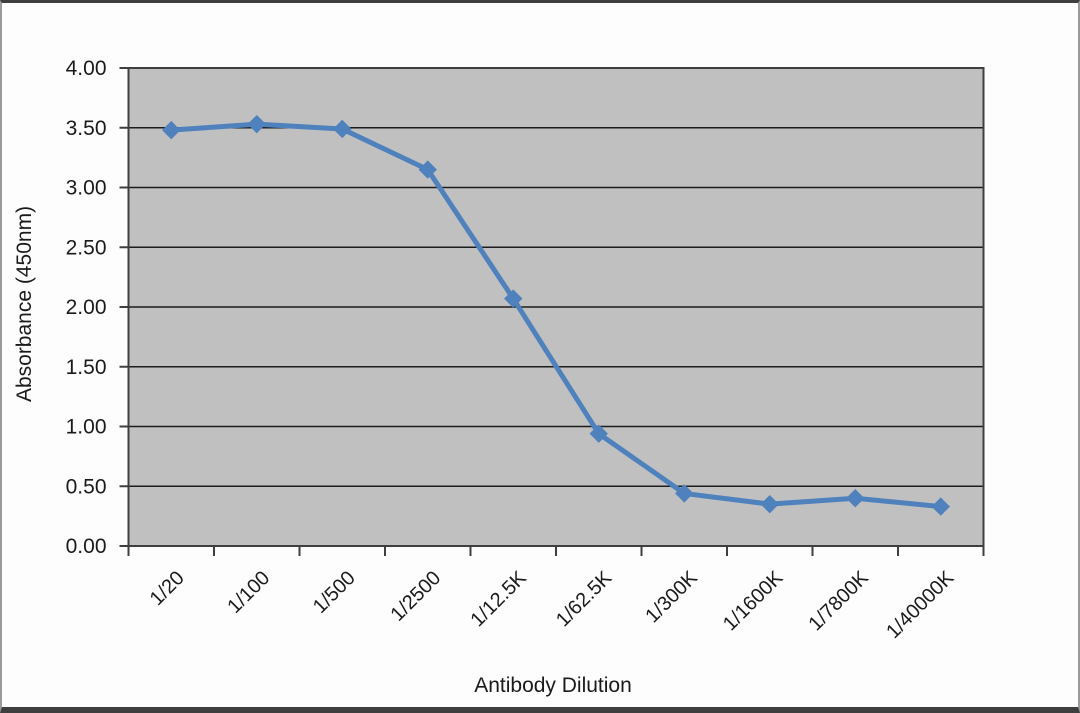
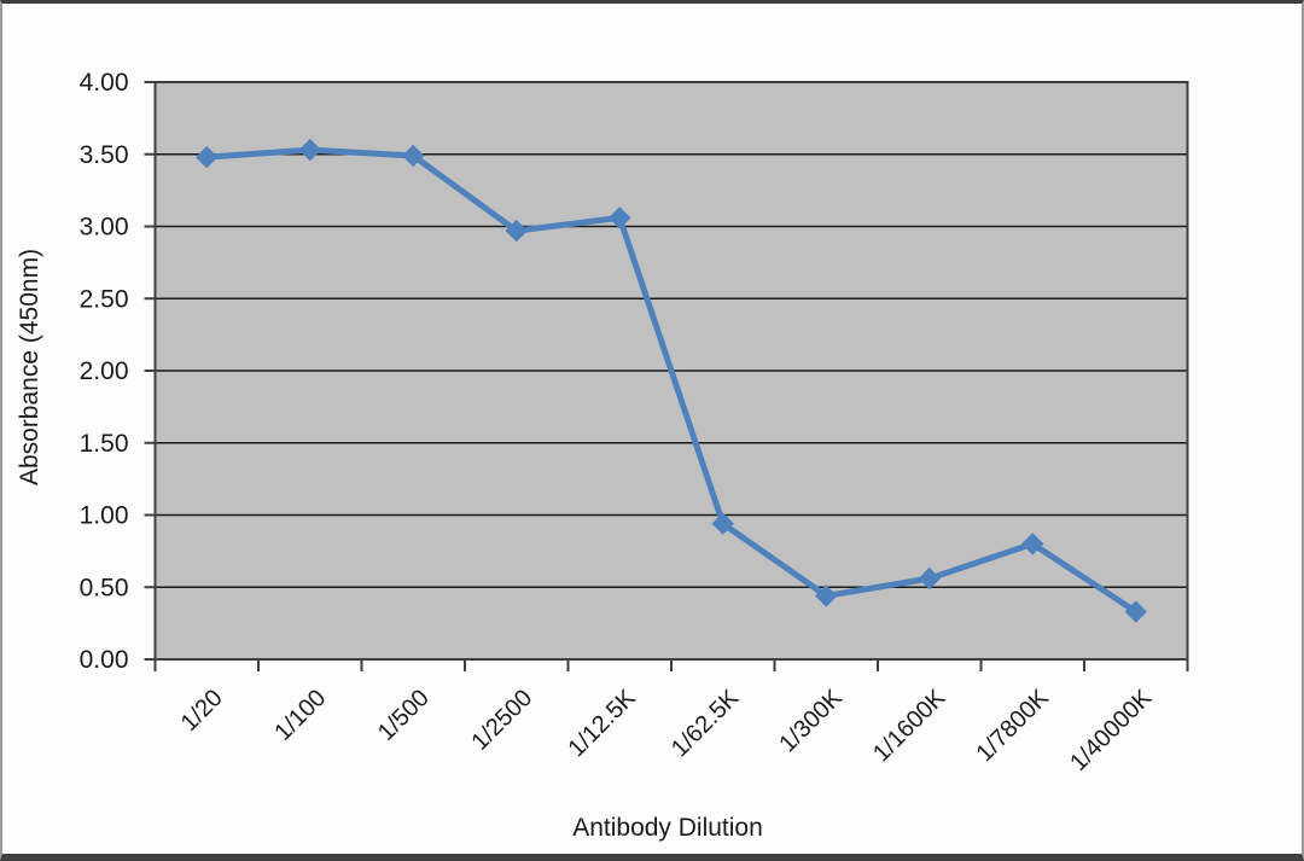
1/2500: 3.15 -> 2.97
1/12.5K: 2.07 -> 3.06
1/1600K: 0.35 -> 0.56
1/7800K: 0.40 -> 0.80
